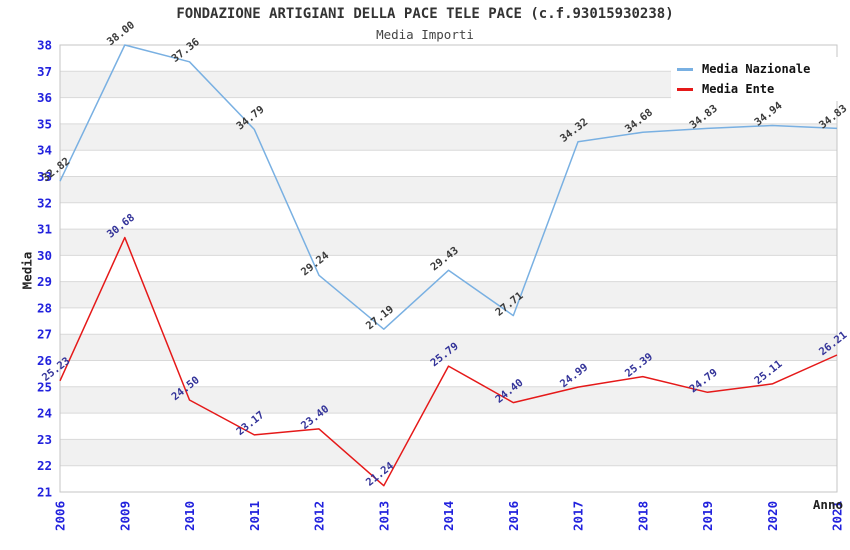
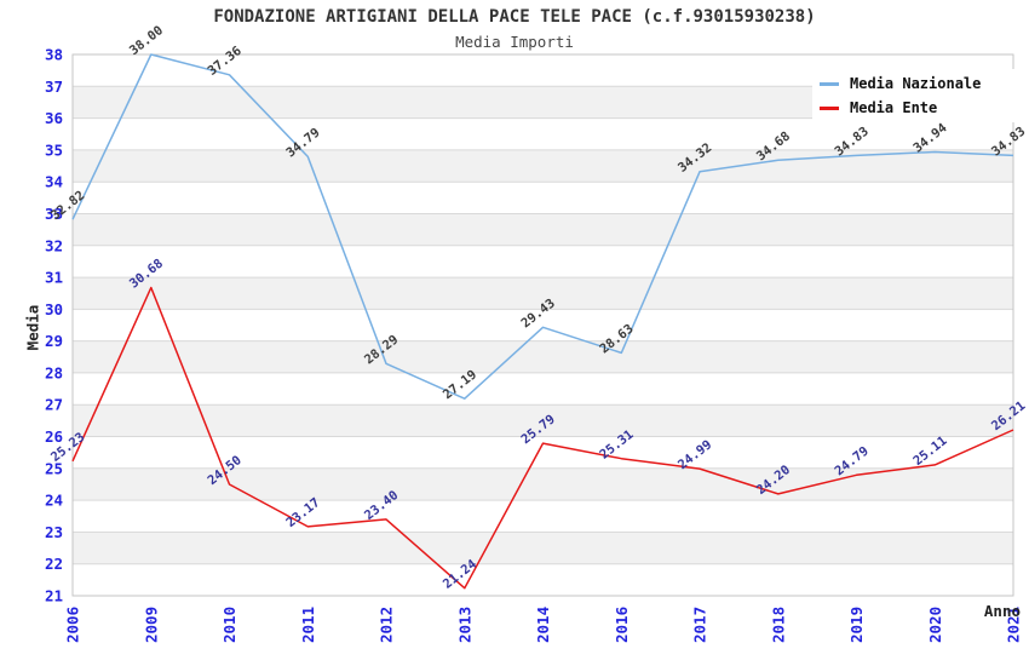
Media Nazionale/2012: 29.24 -> 28.29
Media Nazionale/2016: 27.71 -> 28.63
Media Ente/2016: 24.40 -> 25.31
Media Ente/2018: 25.39 -> 24.20
